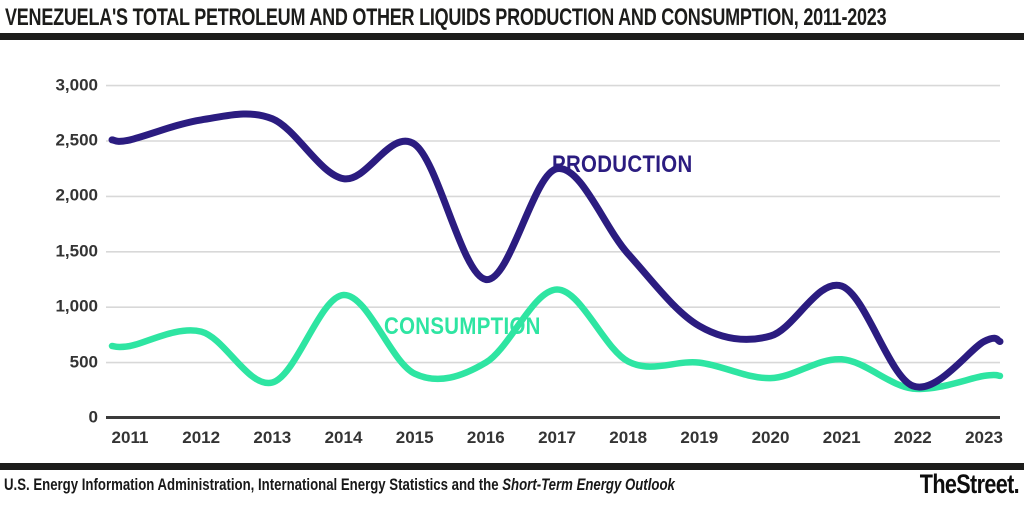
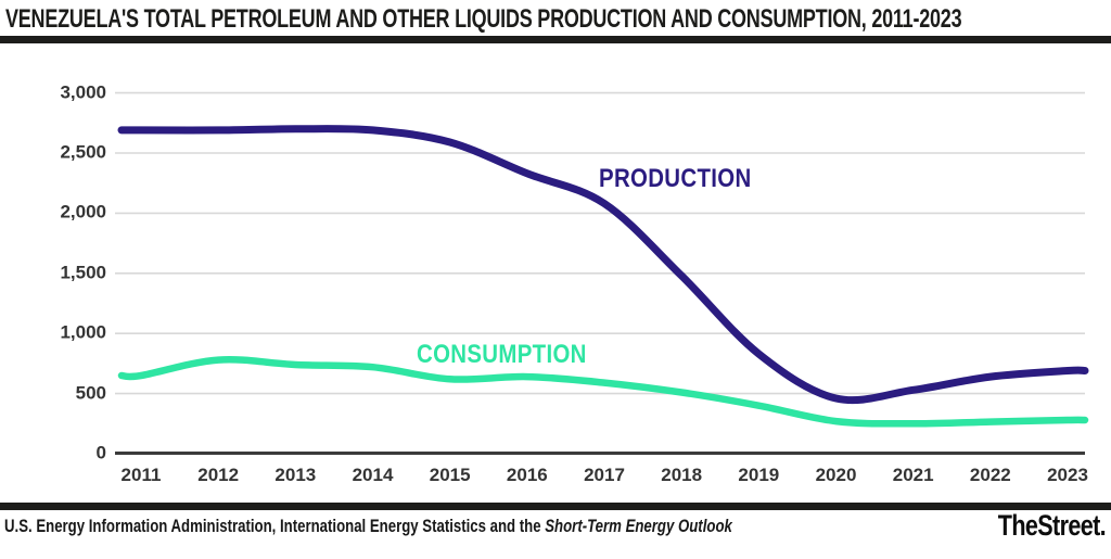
PRODUCTION/2011: 2510 -> 2690
CONSUMPTION/2013: 320 -> 740
PRODUCTION/2014: 2160 -> 2690
CONSUMPTION/2014: 1110 -> 720
PRODUCTION/2015: 2470 -> 2590
CONSUMPTION/2015: 400 -> 620
PRODUCTION/2016: 1250 -> 2330
CONSUMPTION/2016: 500 -> 640
PRODUCTION/2017: 2250 -> 2080
CONSUMPTION/2017: 1160 -> 590
CONSUMPTION/2019: 500 -> 400
PRODUCTION/2020: 740 -> 460
CONSUMPTION/2020: 360 -> 270
PRODUCTION/2021: 1190 -> 530
CONSUMPTION/2021: 530 -> 250
PRODUCTION/2022: 290 -> 640
CONSUMPTION/2023: 380 -> 280
